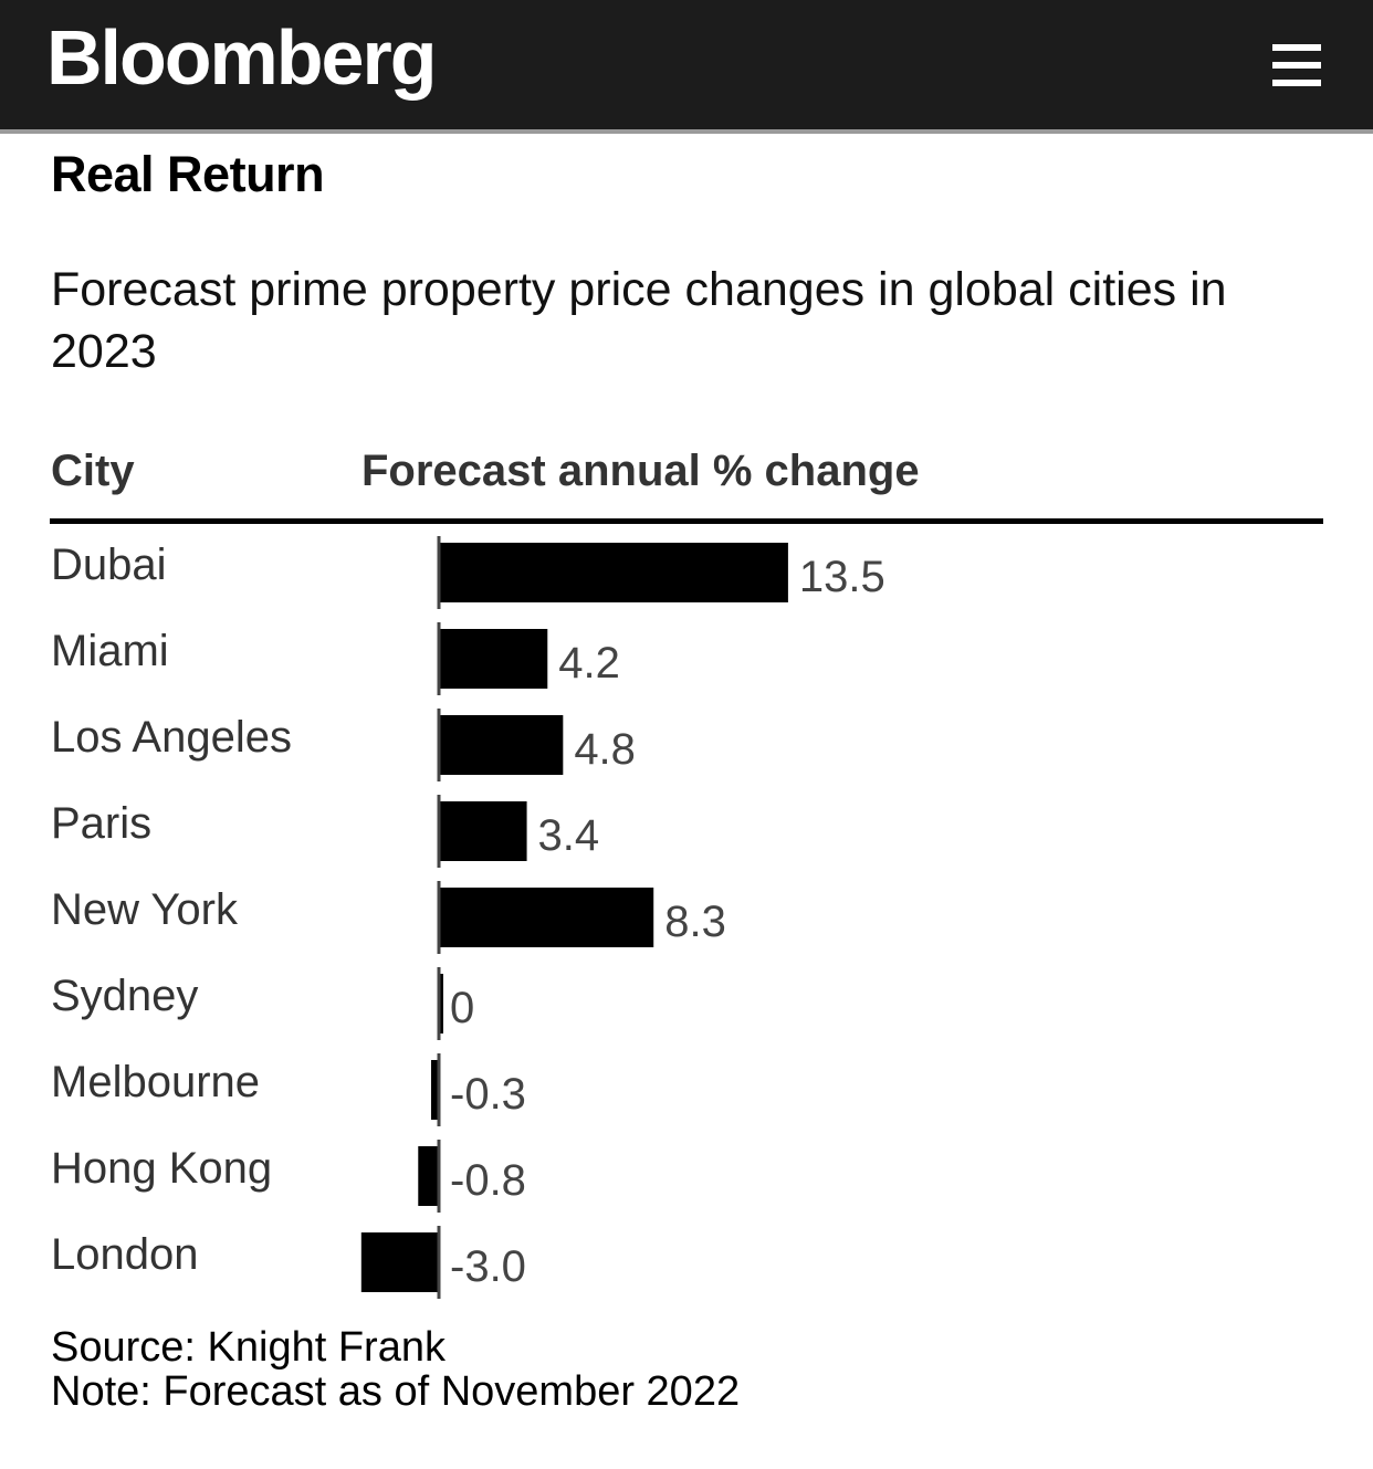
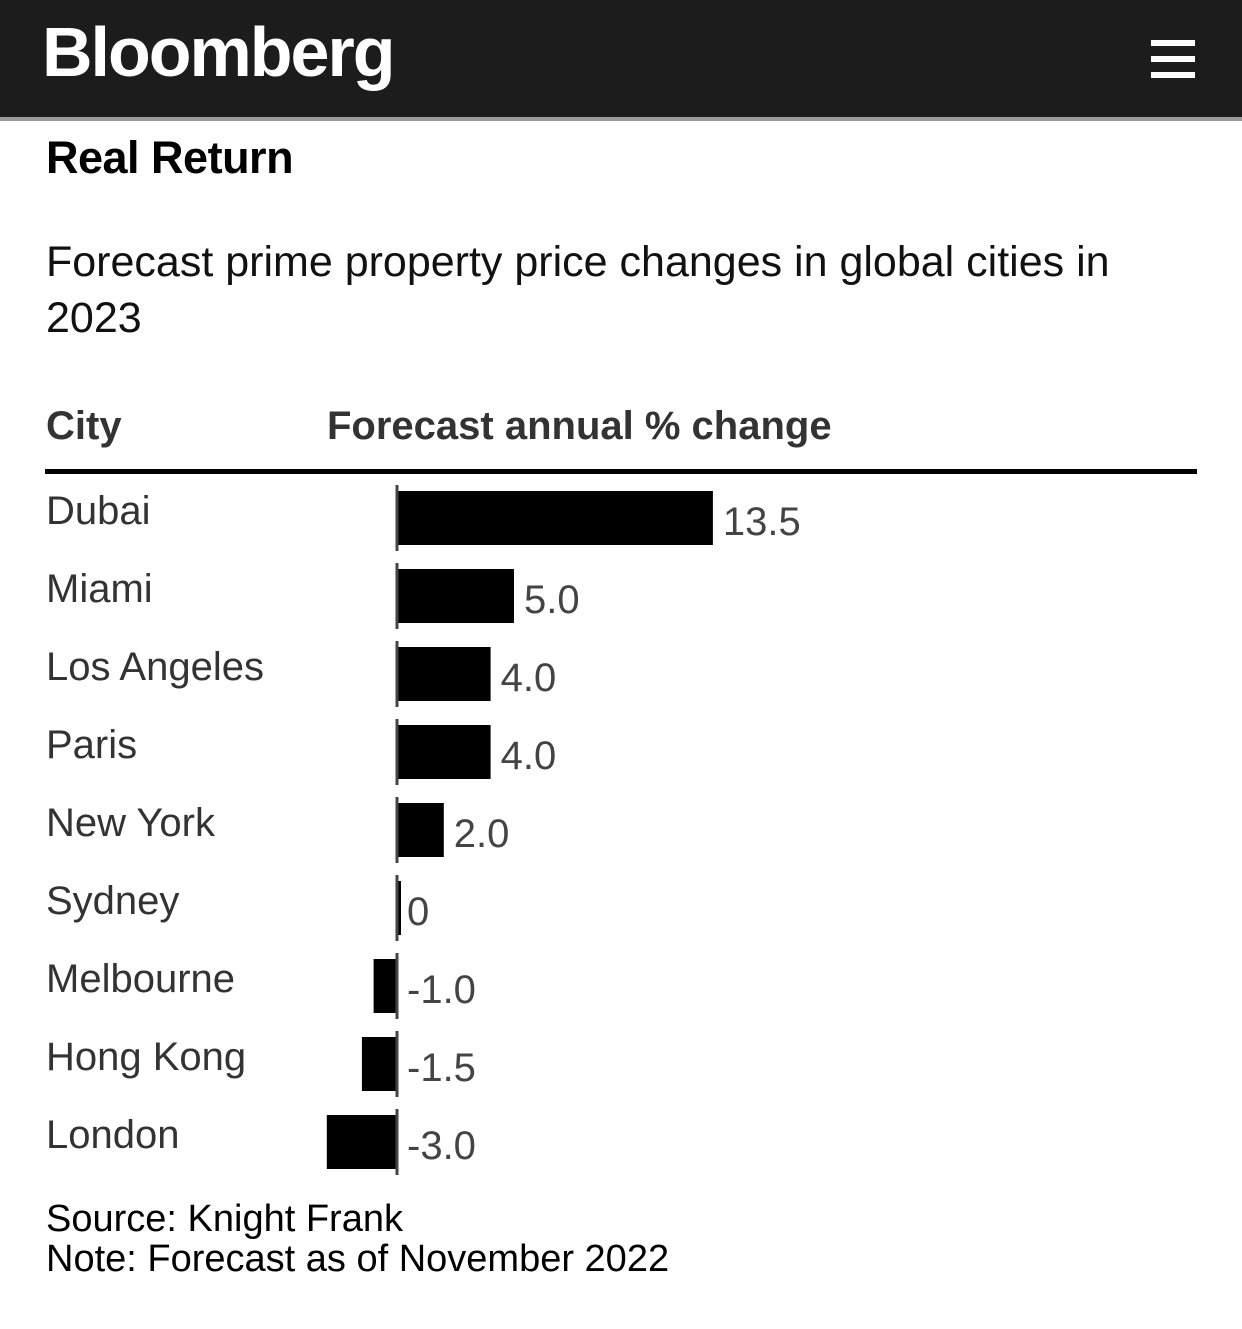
Miami: 4.2 -> 5.0
Los Angeles: 4.8 -> 4.0
Paris: 3.4 -> 4.0
New York: 8.3 -> 2.0
Melbourne: -0.3 -> -1.0
Hong Kong: -0.8 -> -1.5
